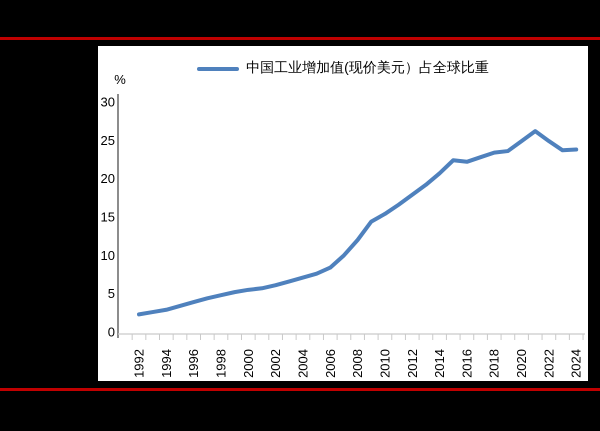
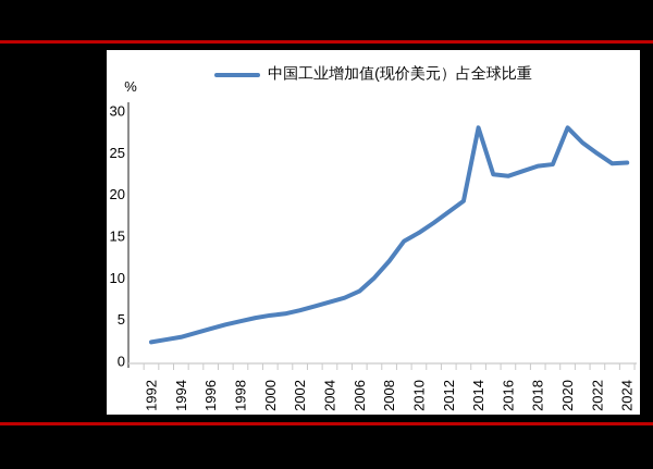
2014: 21 -> 28
2020: 25 -> 28
